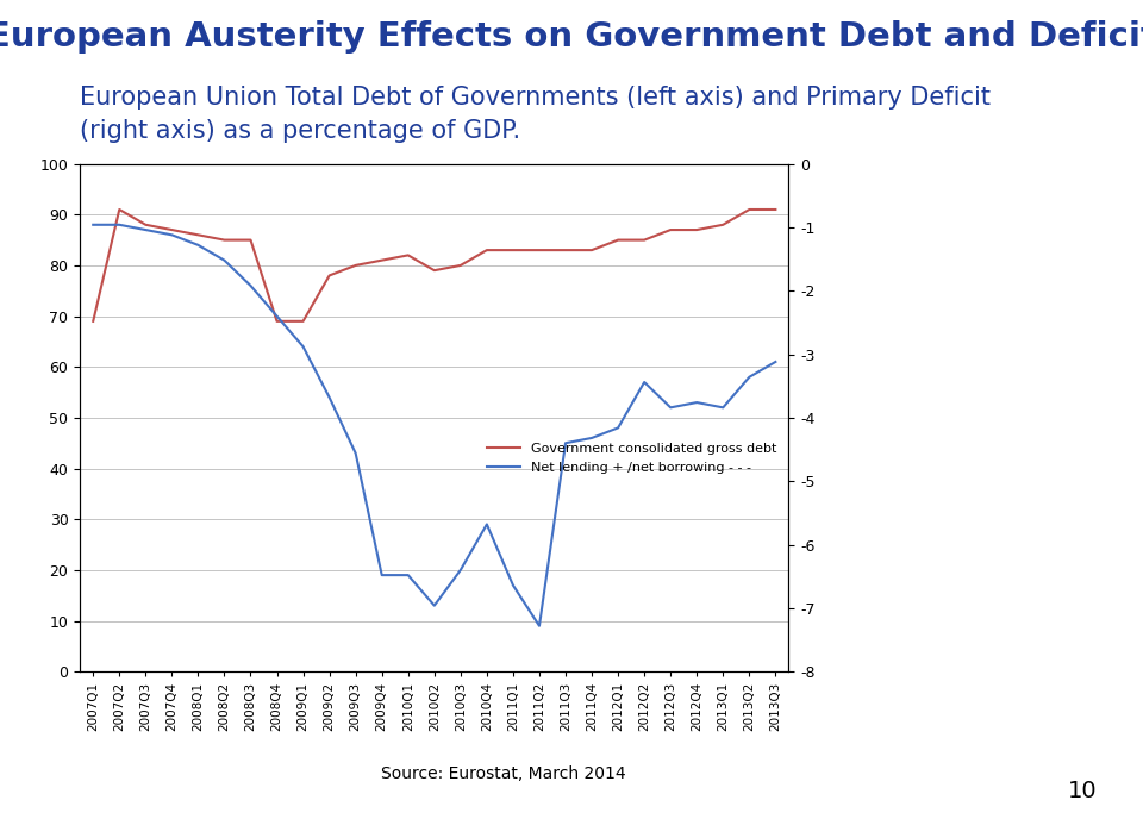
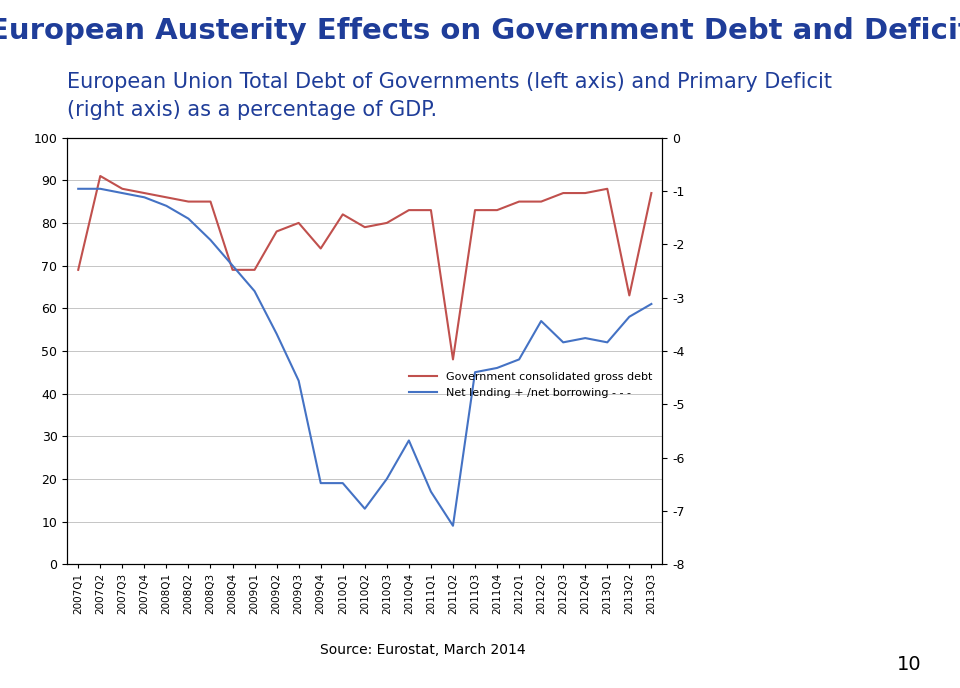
Government consolidated gross debt/2009Q4: 81 -> 74
Government consolidated gross debt/2011Q2: 83 -> 48
Government consolidated gross debt/2013Q2: 91 -> 63
Government consolidated gross debt/2013Q3: 91 -> 87
